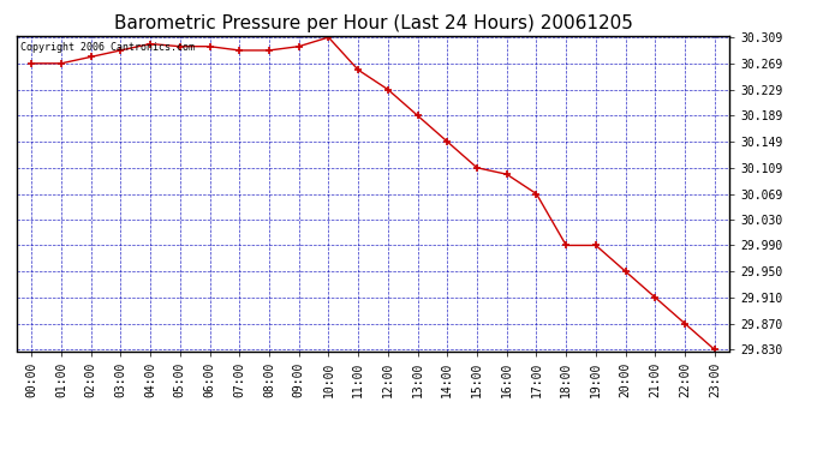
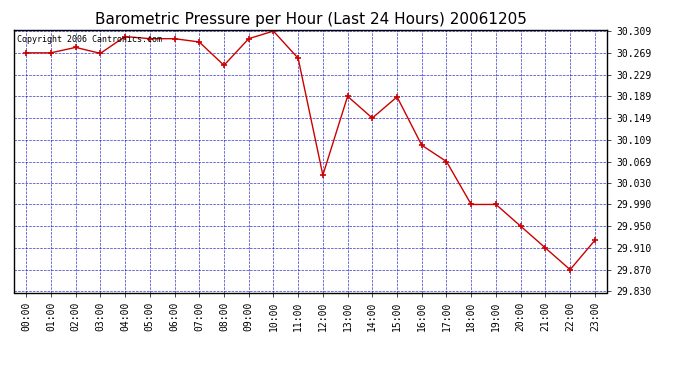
03:00: 30.289 -> 30.268
08:00: 30.289 -> 30.246
12:00: 30.229 -> 30.044
15:00: 30.109 -> 30.188
23:00: 29.830 -> 29.924
